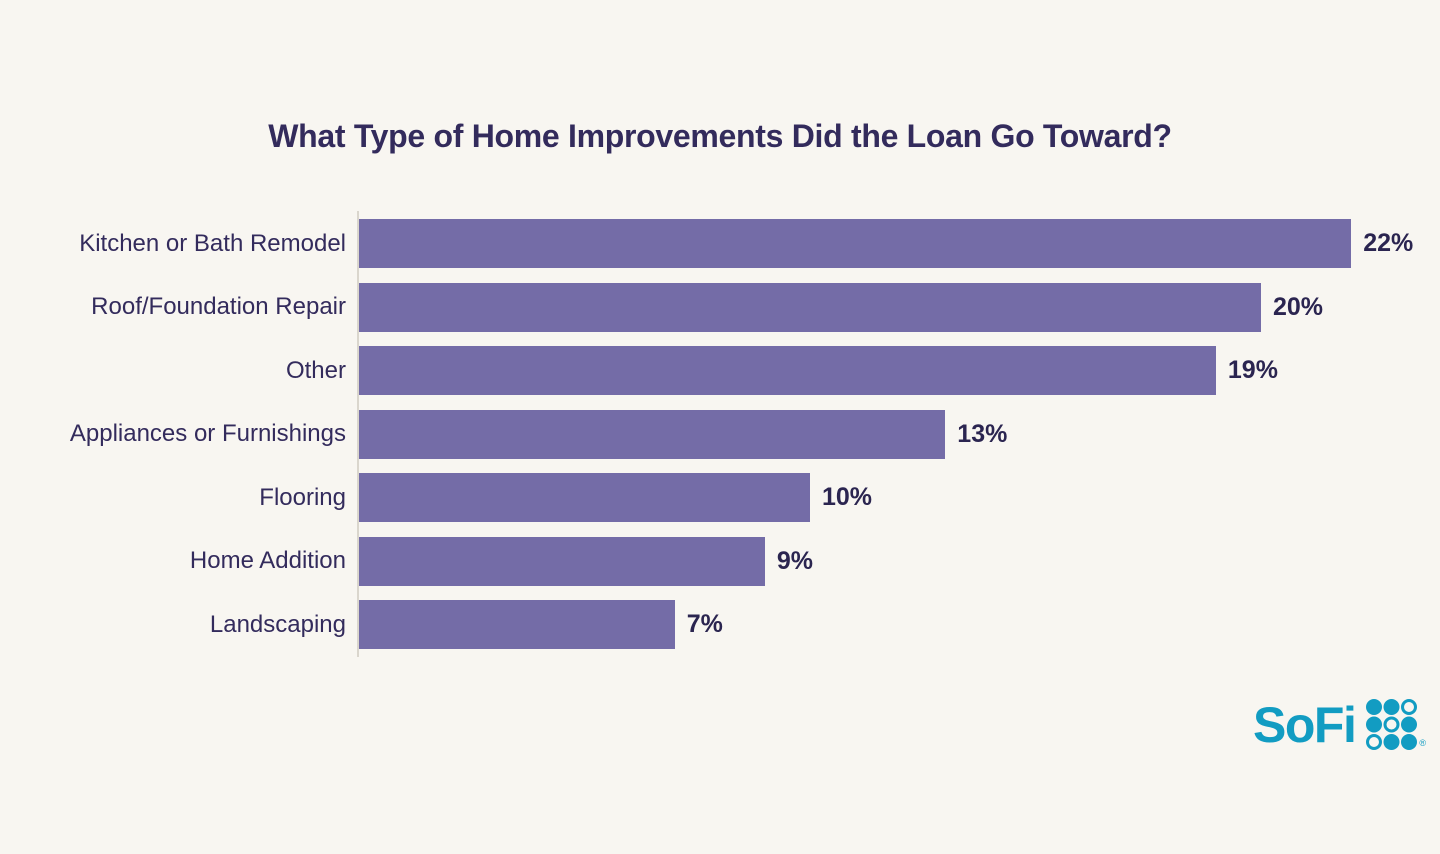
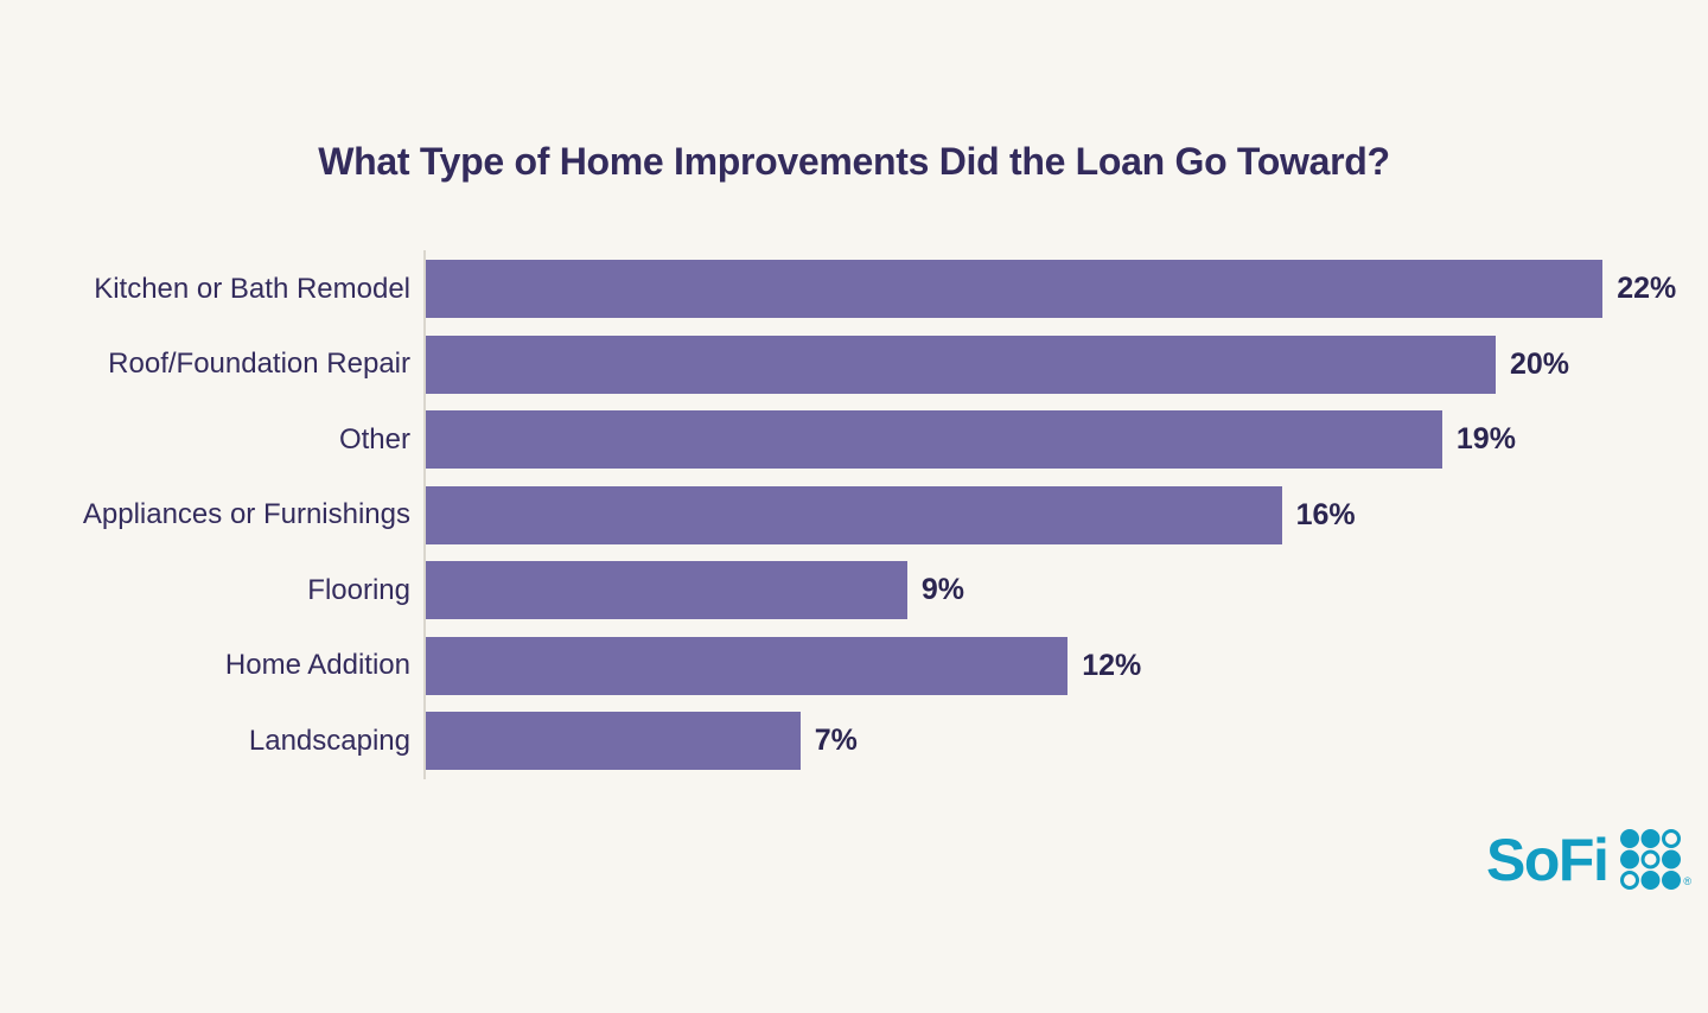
Appliances or Furnishings: 13% -> 16%
Flooring: 10% -> 9%
Home Addition: 9% -> 12%
